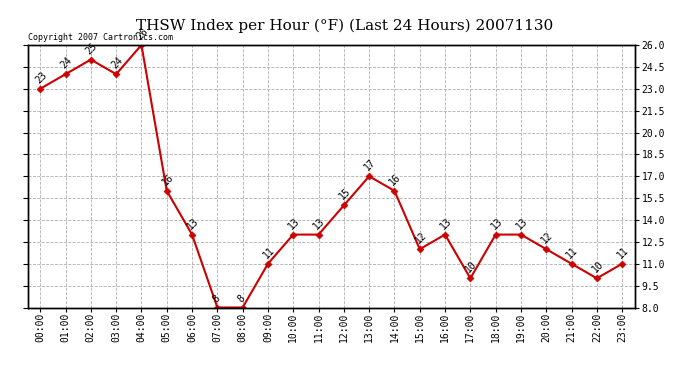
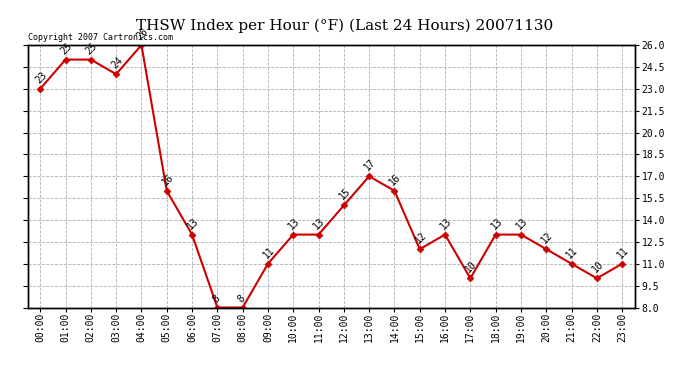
01:00: 24 -> 25
